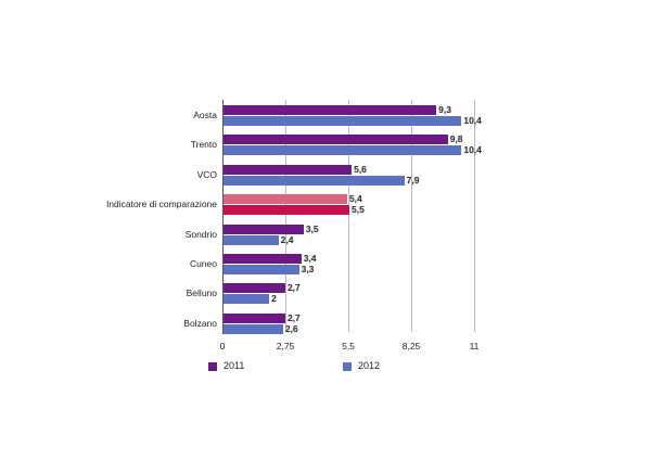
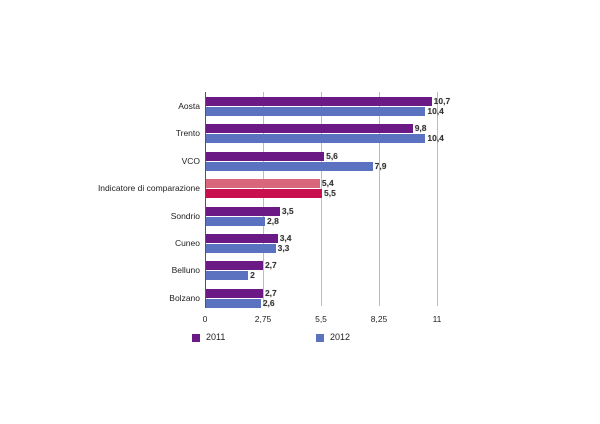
2011/Aosta: 9,3 -> 10,7
2012/Sondrio: 2,4 -> 2,8
